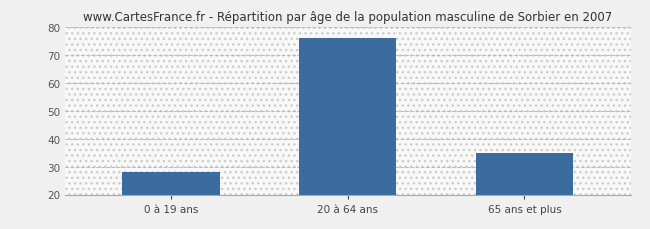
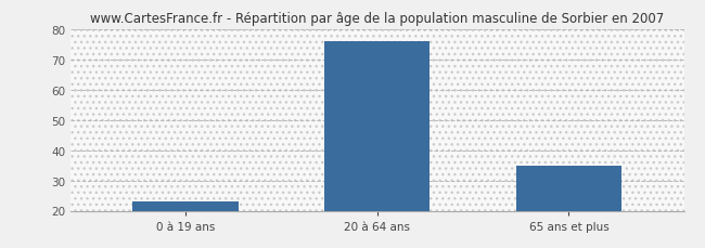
0 à 19 ans: 28 -> 23
